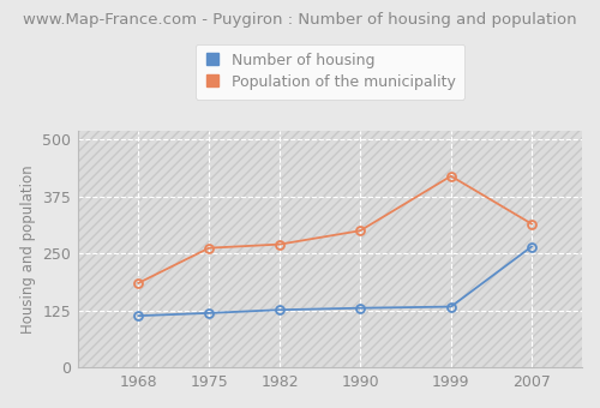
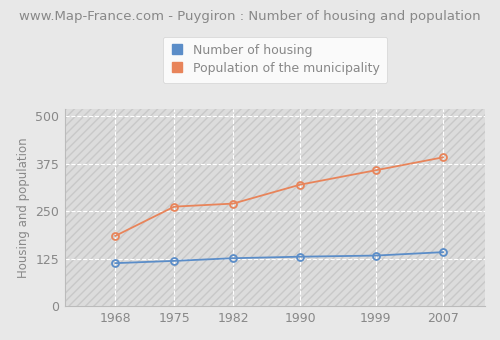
Population of the municipality/1990: 300 -> 320
Population of the municipality/1999: 420 -> 358
Number of housing/2007: 265 -> 142
Population of the municipality/2007: 315 -> 392
